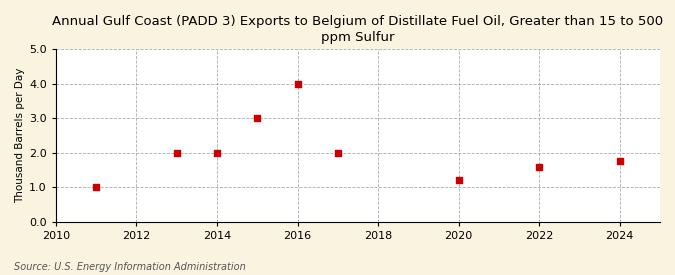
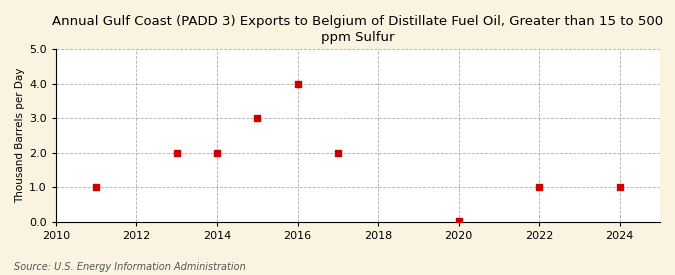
2020: 1.20 -> 0.03
2022: 1.60 -> 1.00
2024: 1.75 -> 1.00
